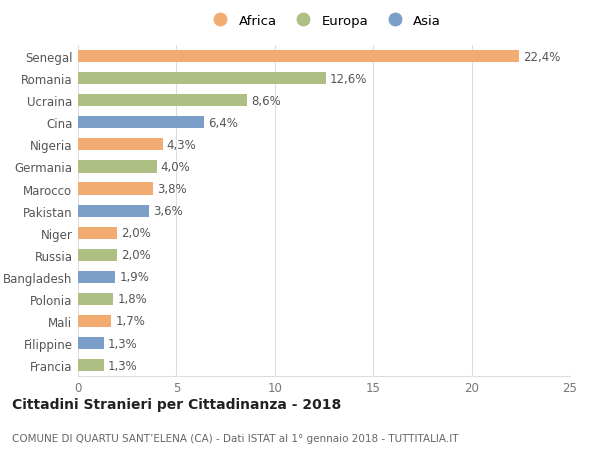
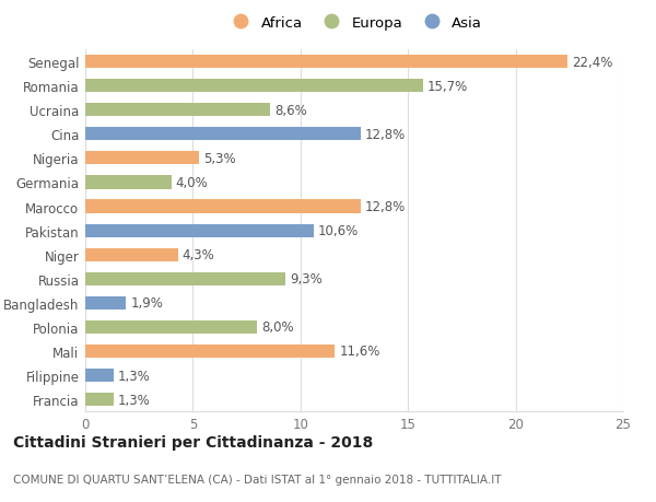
Romania: 12,6% -> 15,7%
Cina: 6,4% -> 12,8%
Nigeria: 4,3% -> 5,3%
Marocco: 3,8% -> 12,8%
Pakistan: 3,6% -> 10,6%
Niger: 2,0% -> 4,3%
Russia: 2,0% -> 9,3%
Polonia: 1,8% -> 8,0%
Mali: 1,7% -> 11,6%
